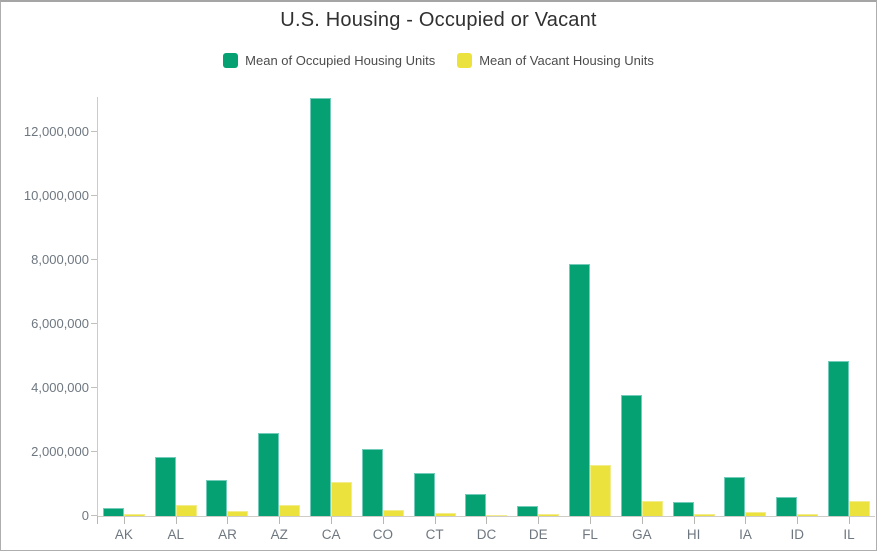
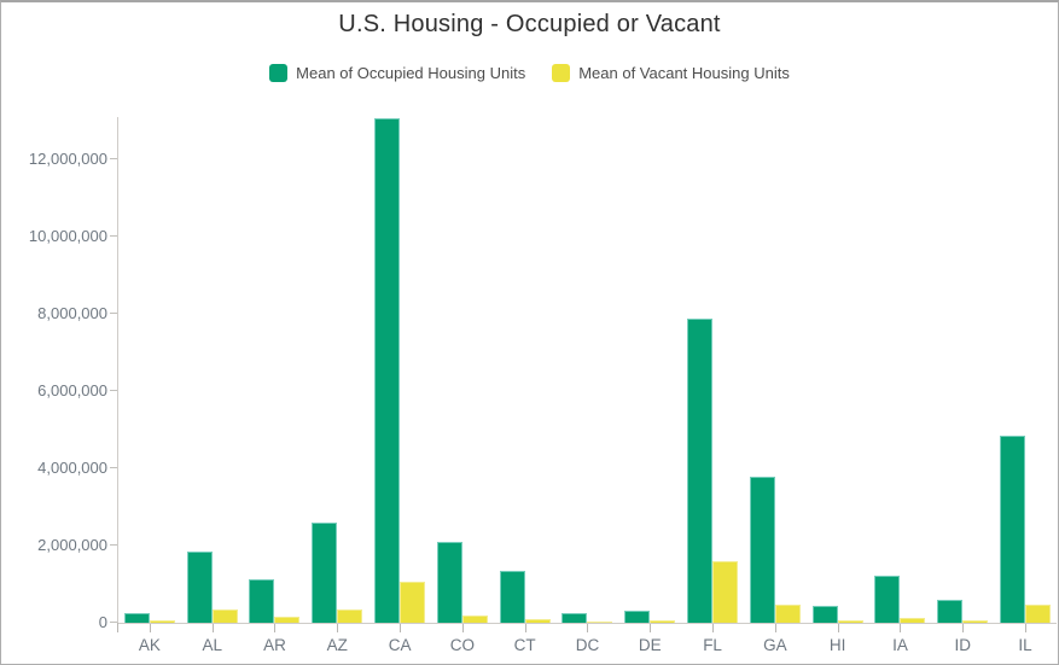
Mean of Occupied Housing Units/DC: 700000 -> 300000
